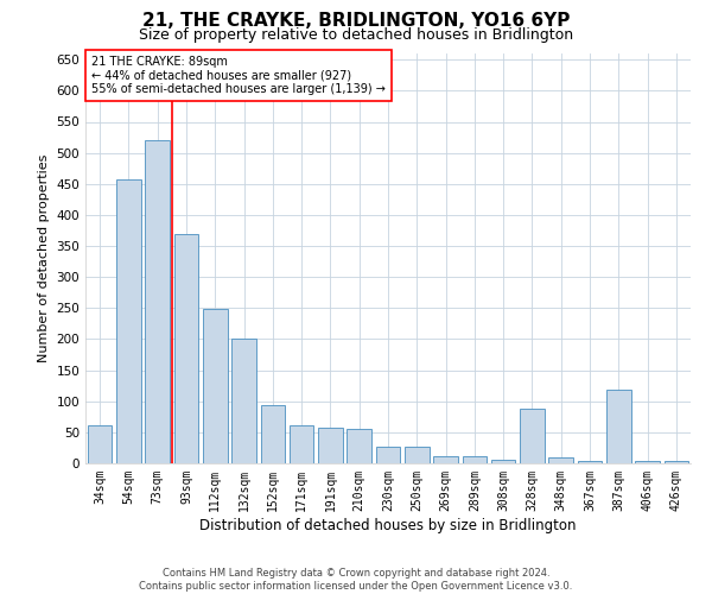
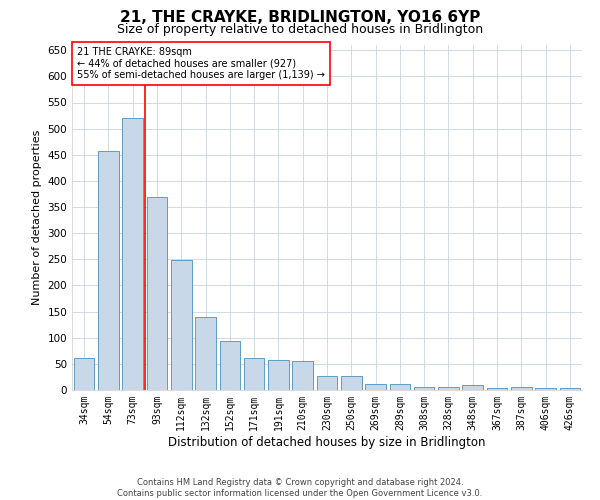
132sqm: 200 -> 140
328sqm: 88 -> 6
387sqm: 118 -> 5
